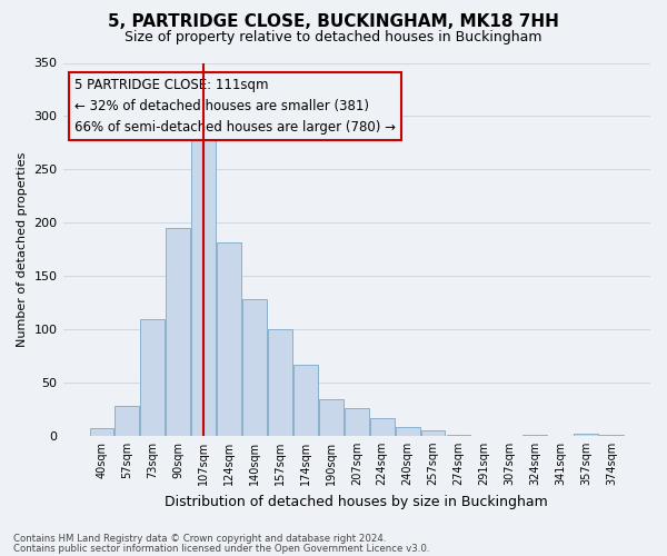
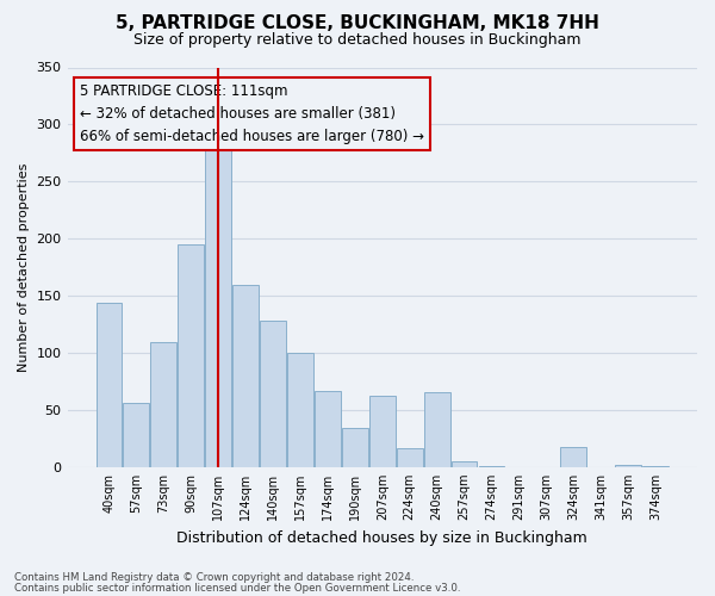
40sqm: 7 -> 144
57sqm: 28 -> 56
124sqm: 181 -> 160
207sqm: 26 -> 62
240sqm: 8 -> 66
324sqm: 1 -> 18
